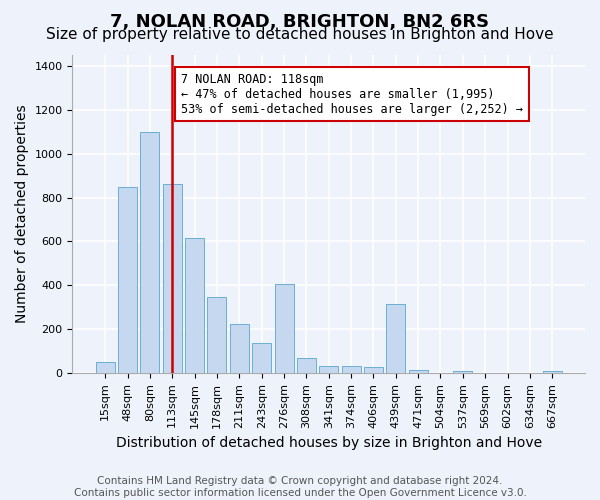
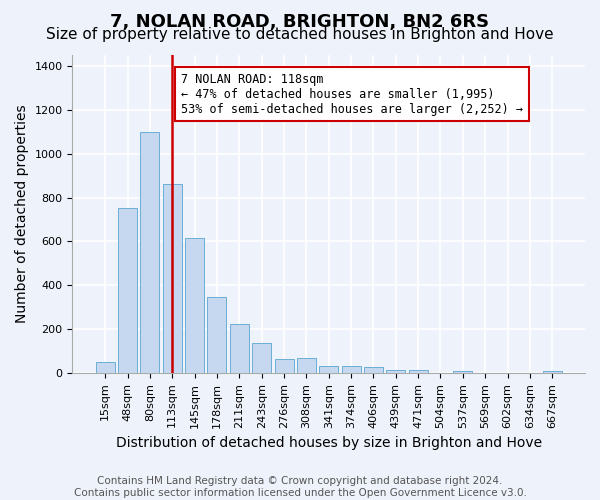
48sqm: 850 -> 750
276sqm: 405 -> 65
439sqm: 315 -> 15
